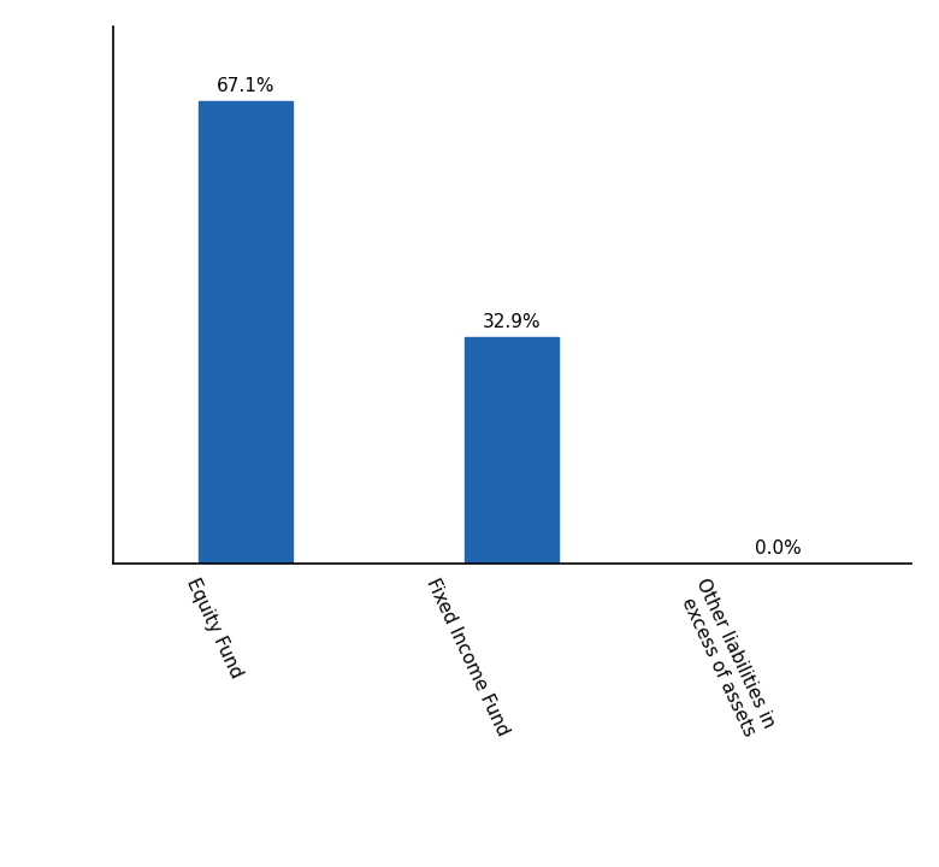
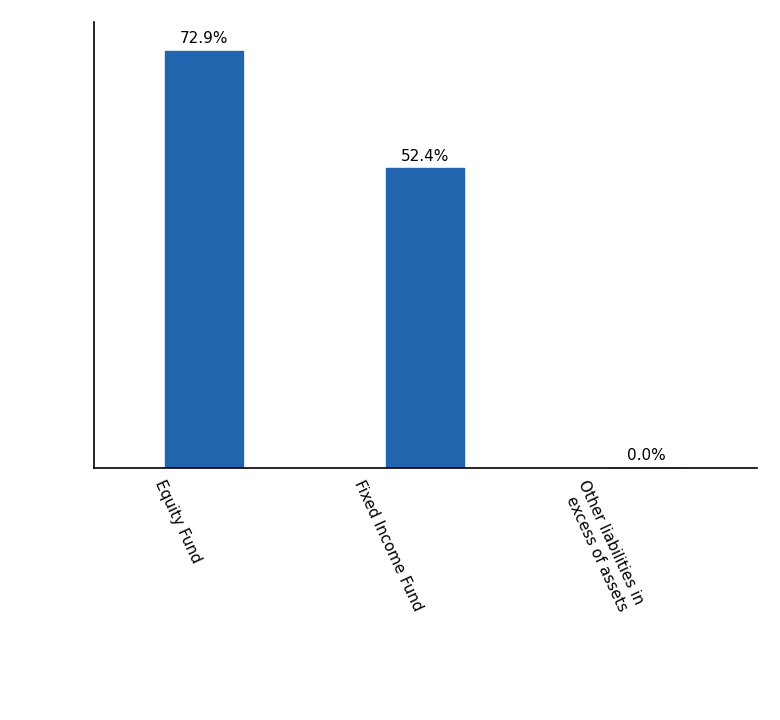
Equity Fund: 67.1% -> 72.9%
Fixed Income Fund: 32.9% -> 52.4%
